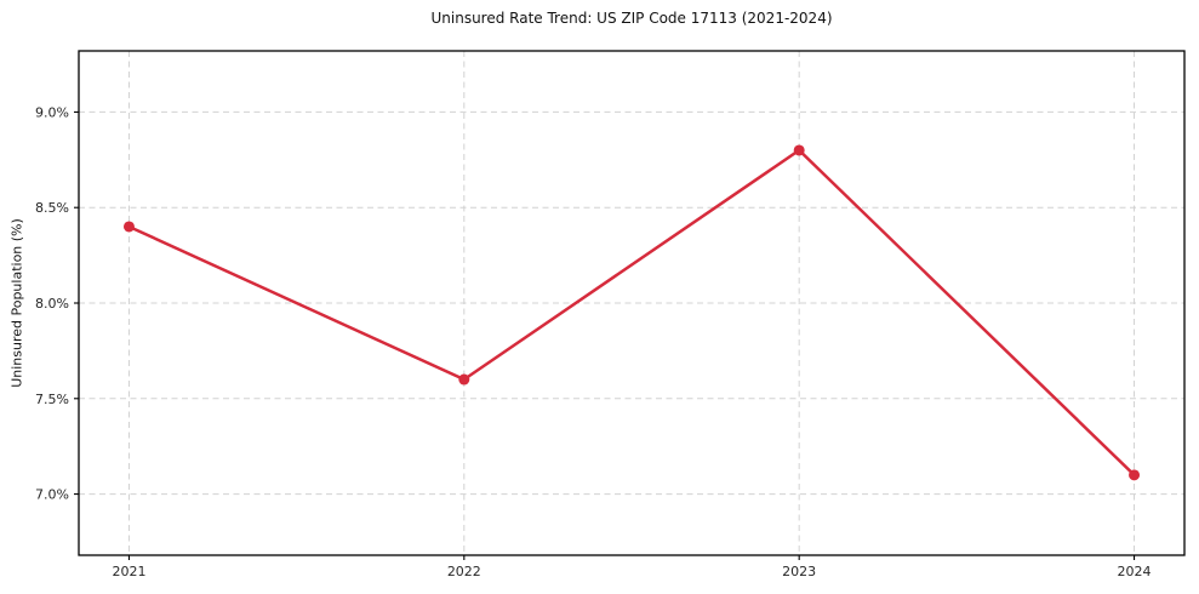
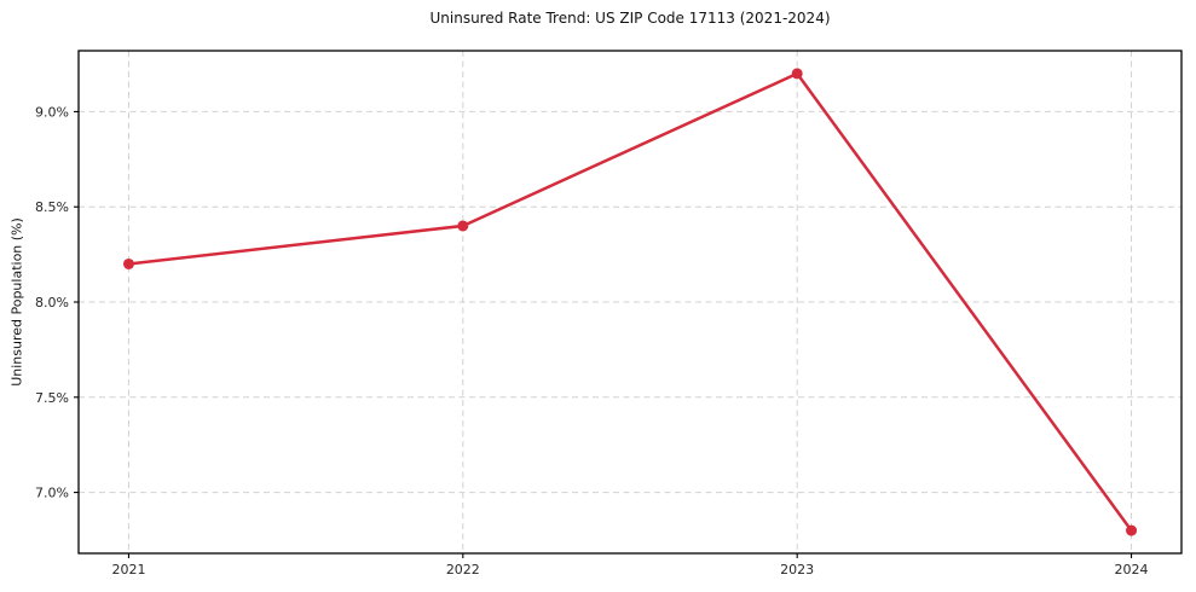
2021: 8.4% -> 8.2%
2022: 7.6% -> 8.4%
2023: 8.8% -> 9.2%
2024: 7.1% -> 6.8%
